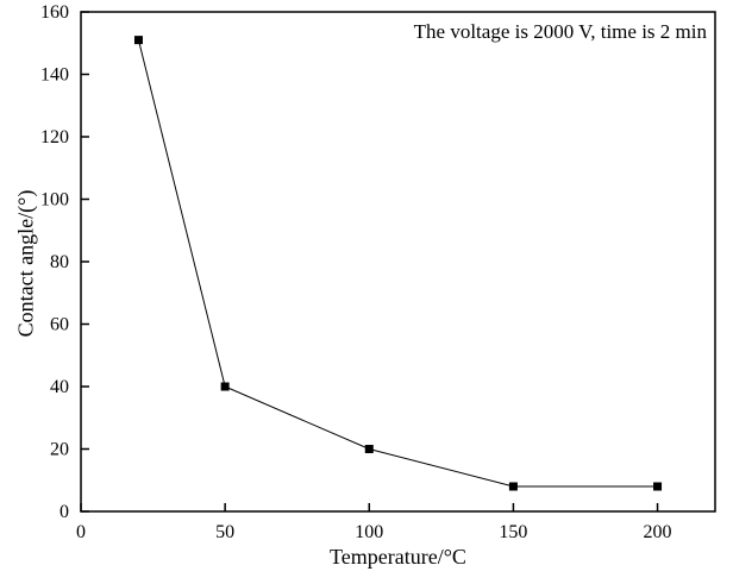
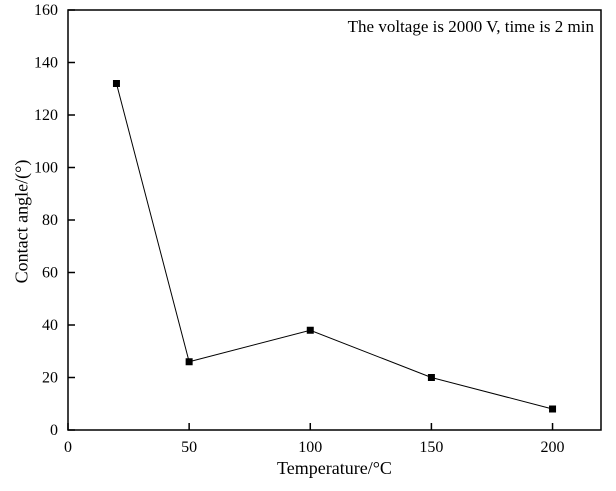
20: 151 -> 132
50: 40 -> 26
100: 20 -> 38
150: 8 -> 20
